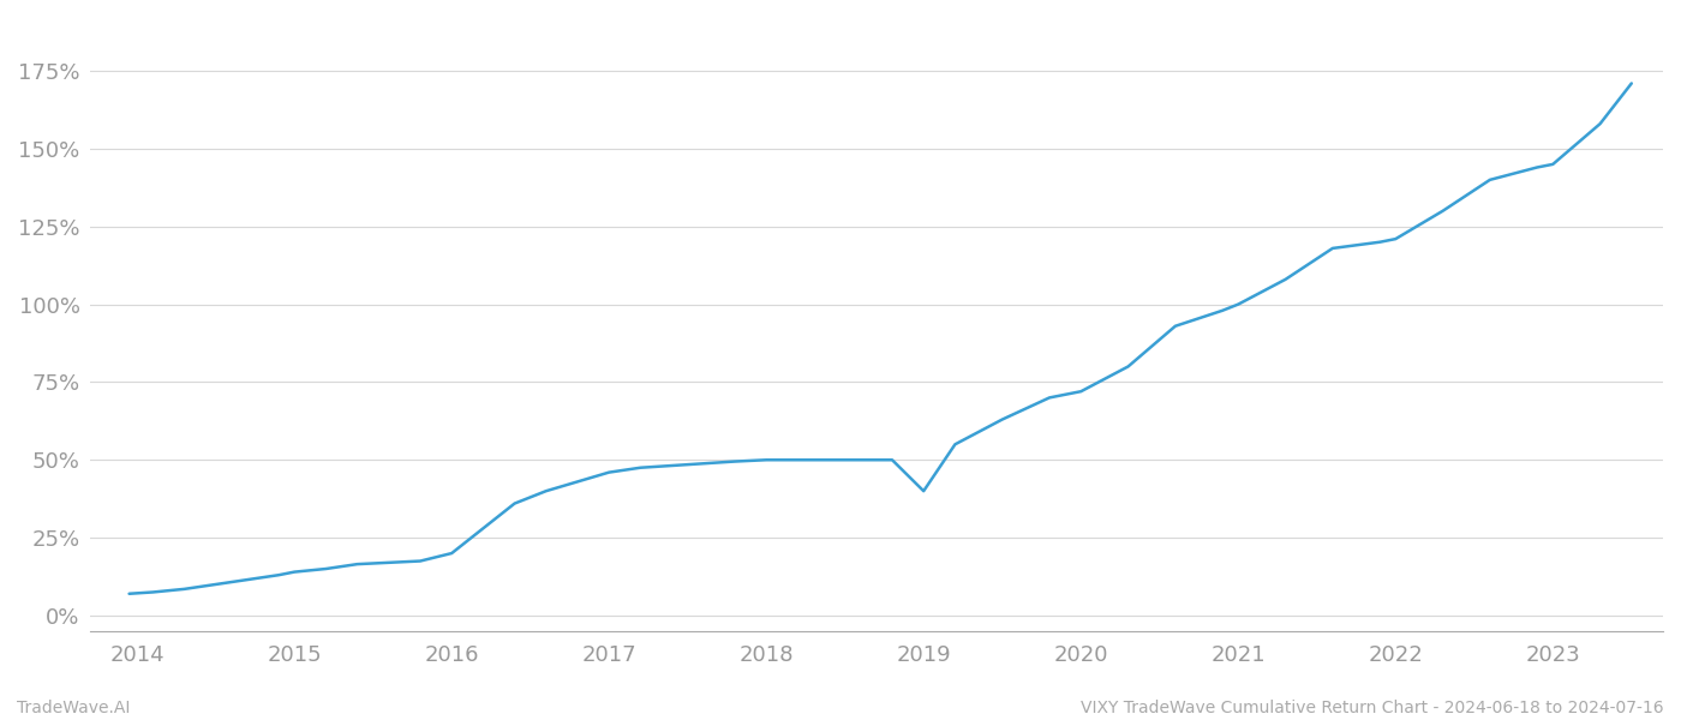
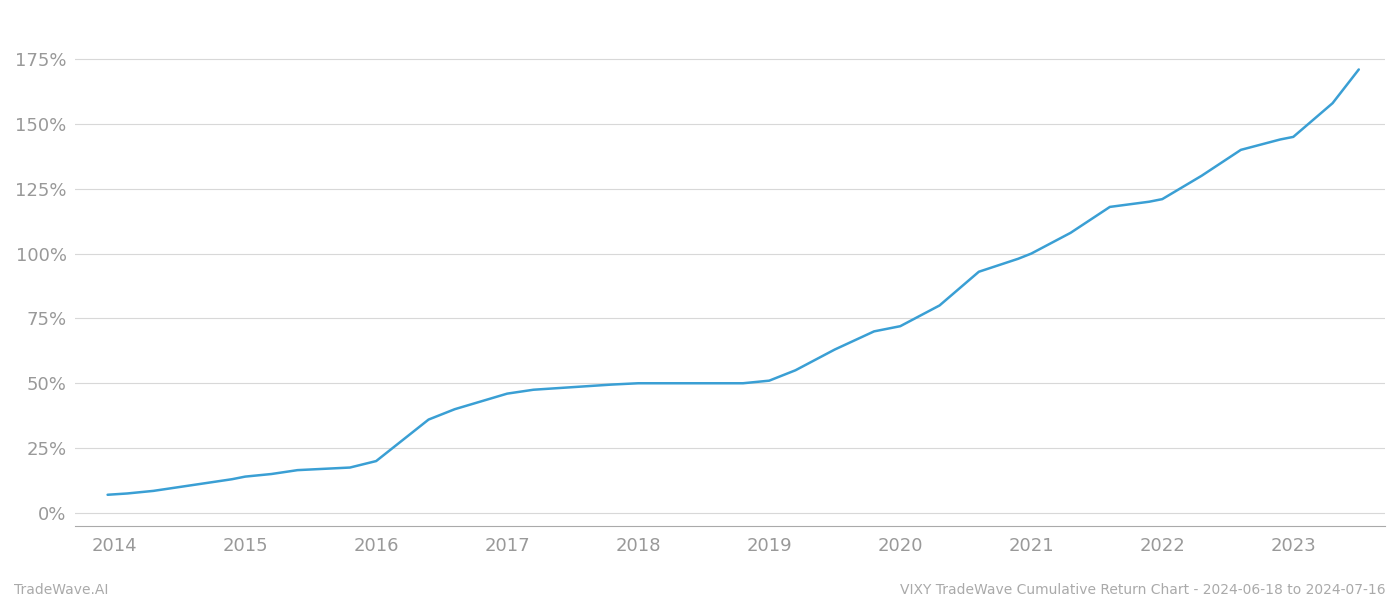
2019: 40.0% -> 51.0%
